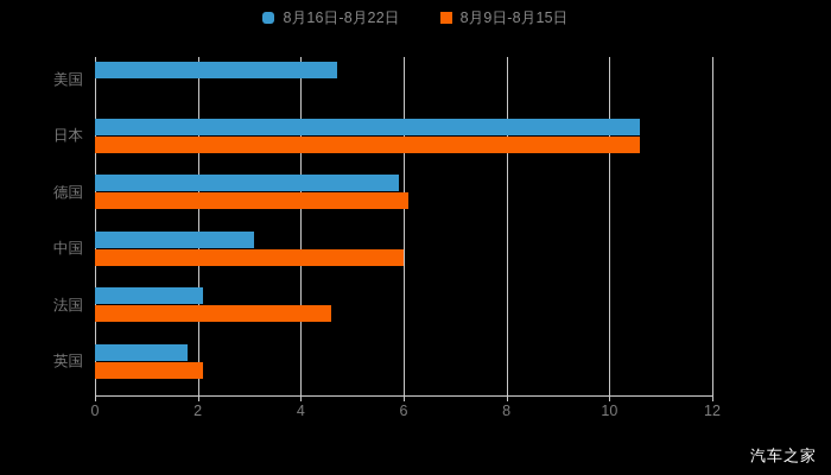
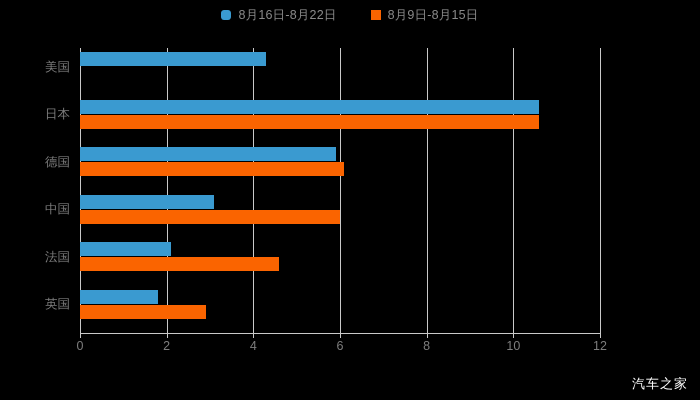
8月16日-8月22日/美国: 4.7 -> 4.3
8月9日-8月15日/英国: 2.1 -> 2.9
